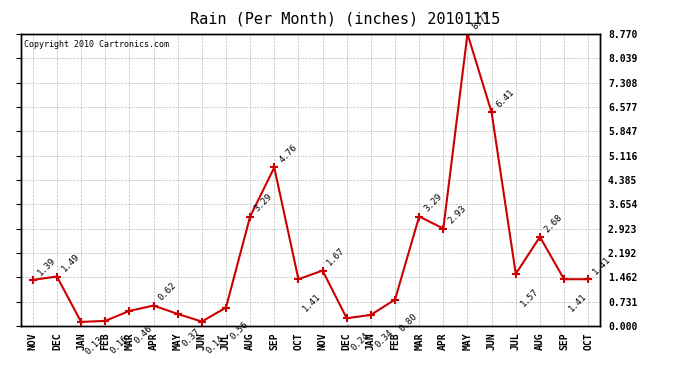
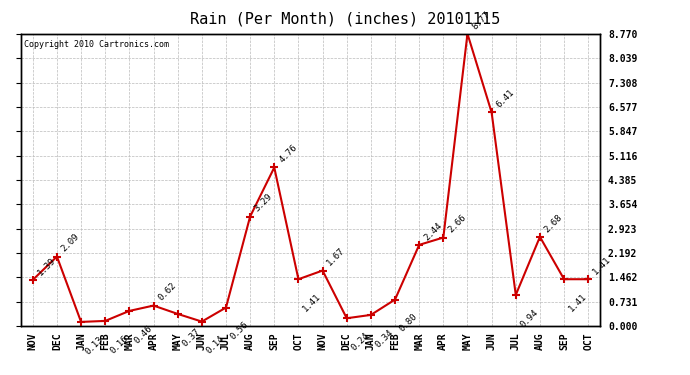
DEC: 1.49 -> 2.09
MAR: 3.29 -> 2.44
APR: 2.93 -> 2.66
JUL: 1.57 -> 0.94
